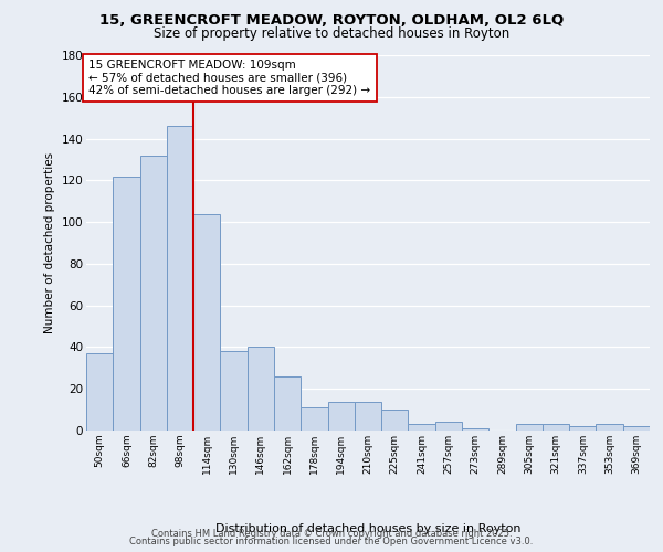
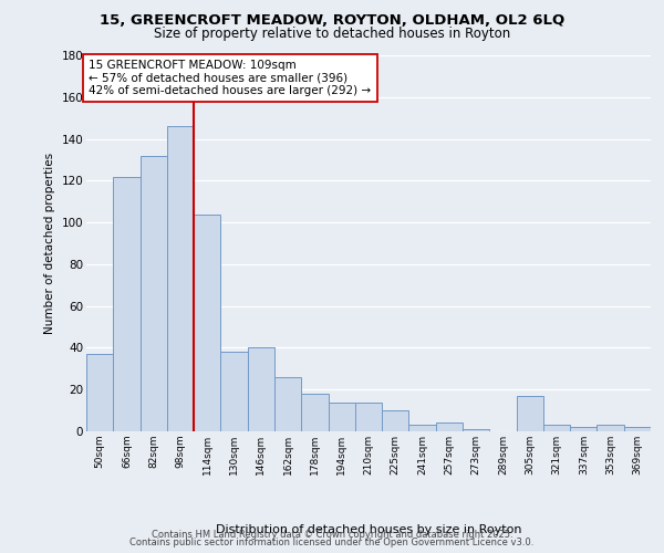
178sqm: 11 -> 18
305sqm: 3 -> 17
